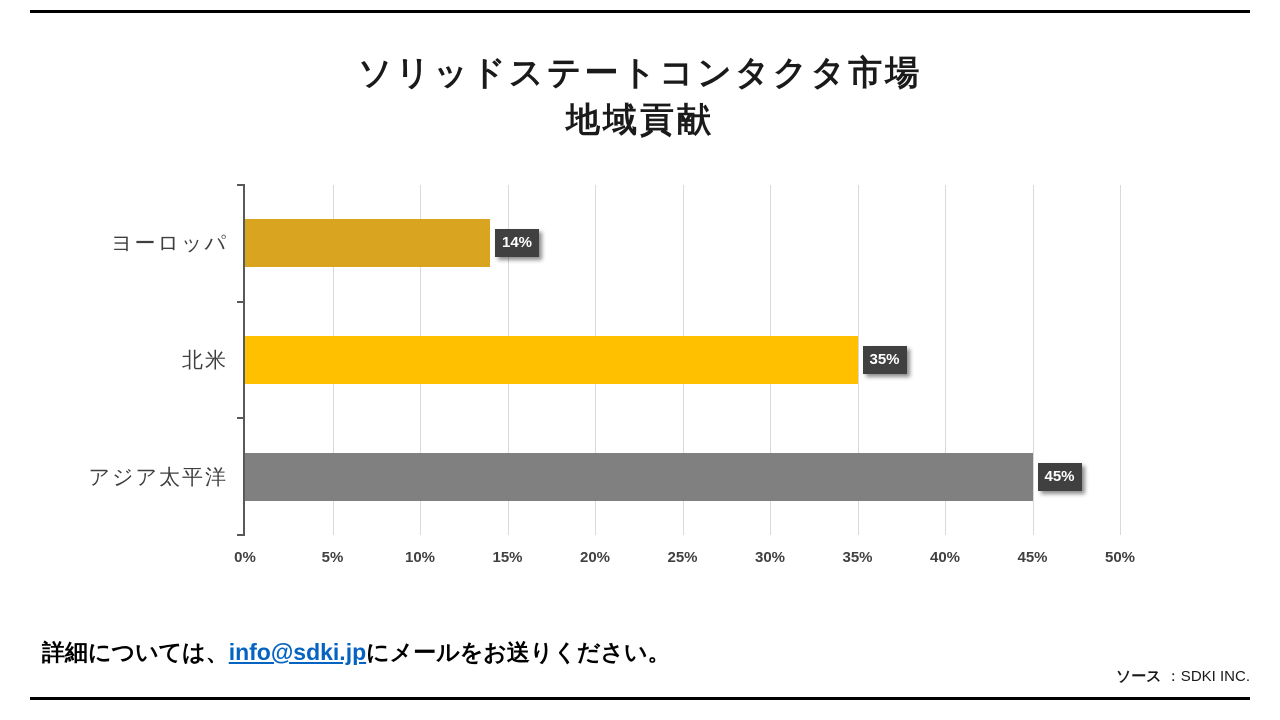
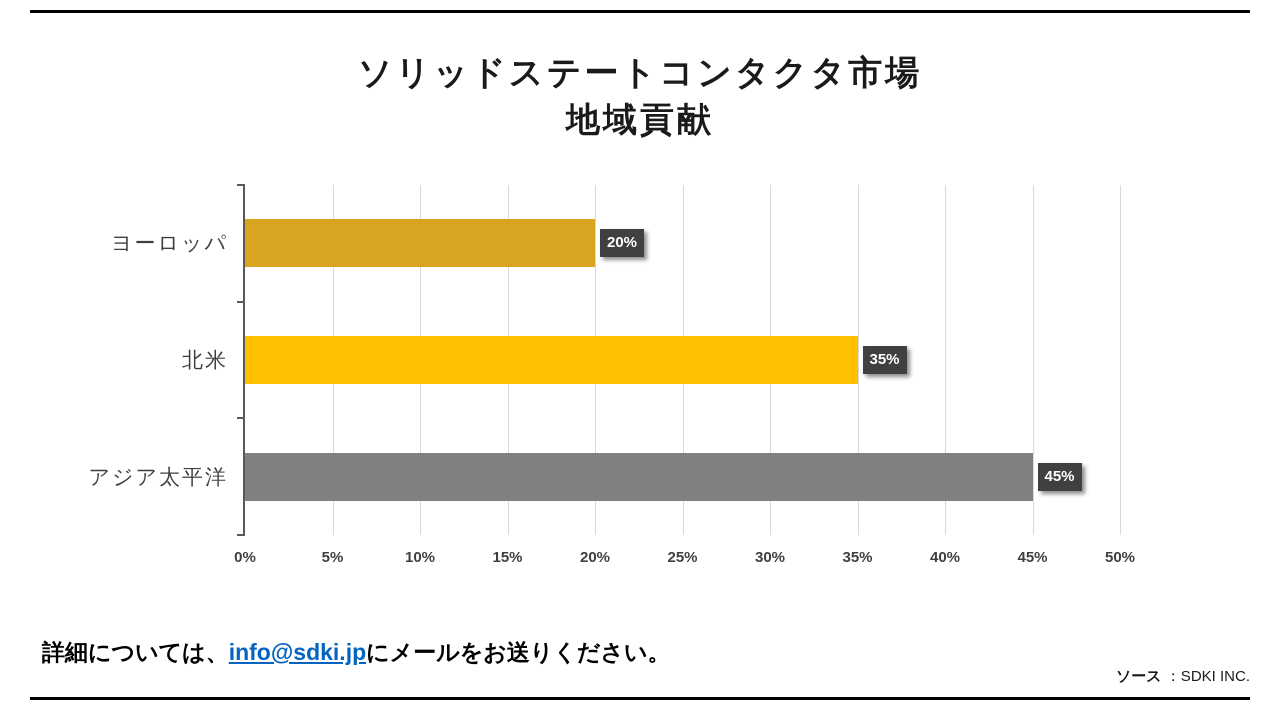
ヨーロッパ: 14% -> 20%
